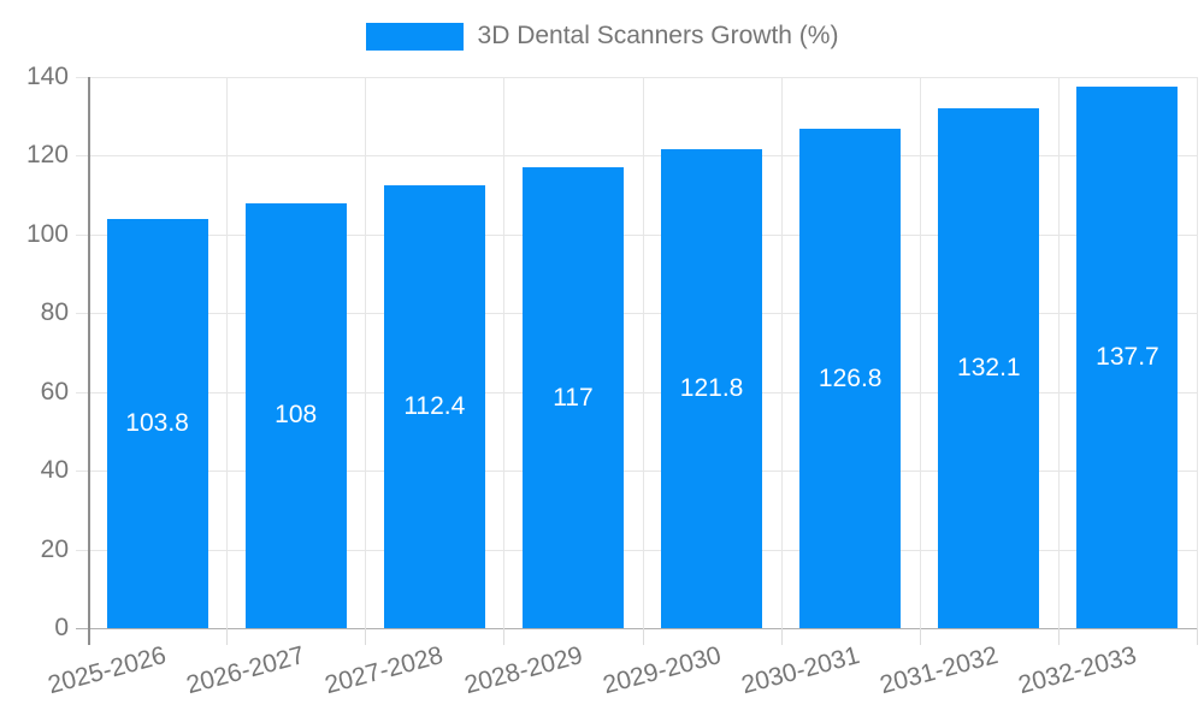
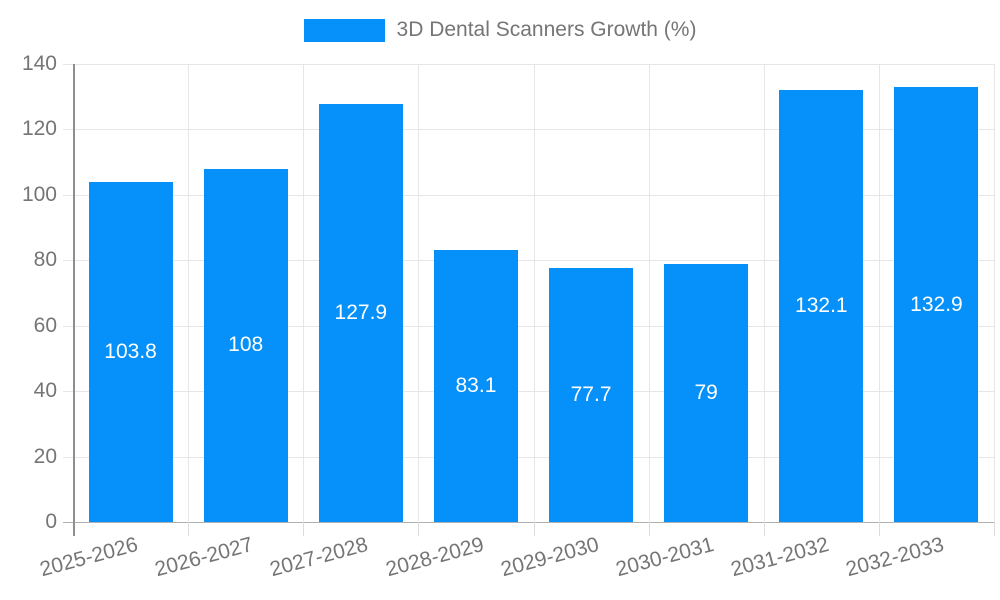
2027-2028: 112.4 -> 127.9
2028-2029: 117 -> 83.1
2029-2030: 121.8 -> 77.7
2030-2031: 126.8 -> 79
2032-2033: 137.7 -> 132.9
